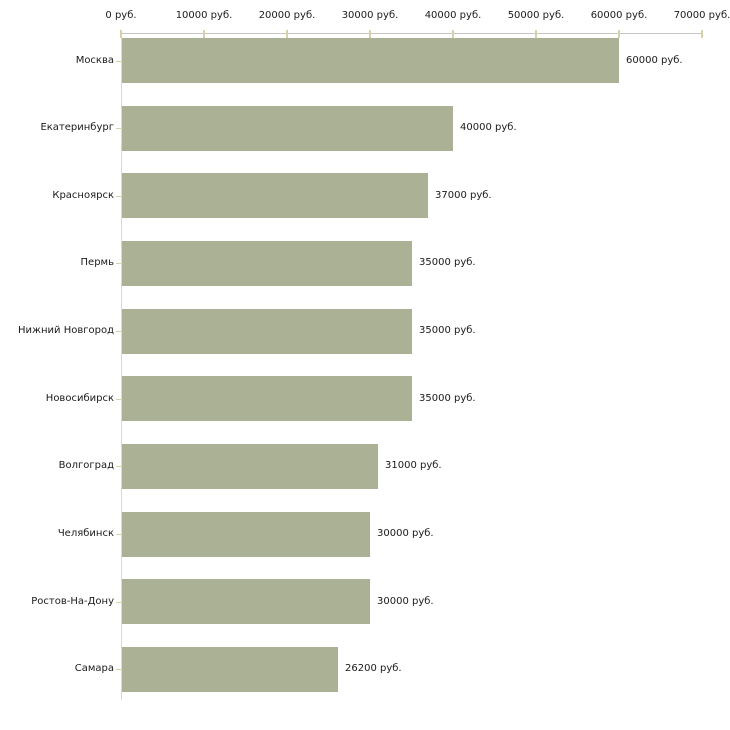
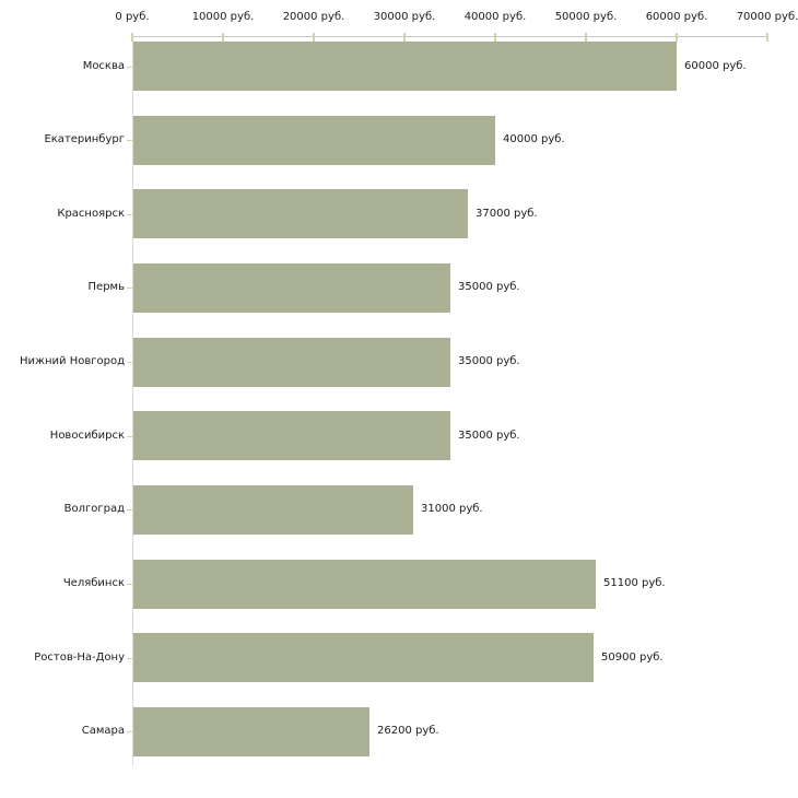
Челябинск: 30000 -> 51100
Ростов-На-Дону: 30000 -> 50900
